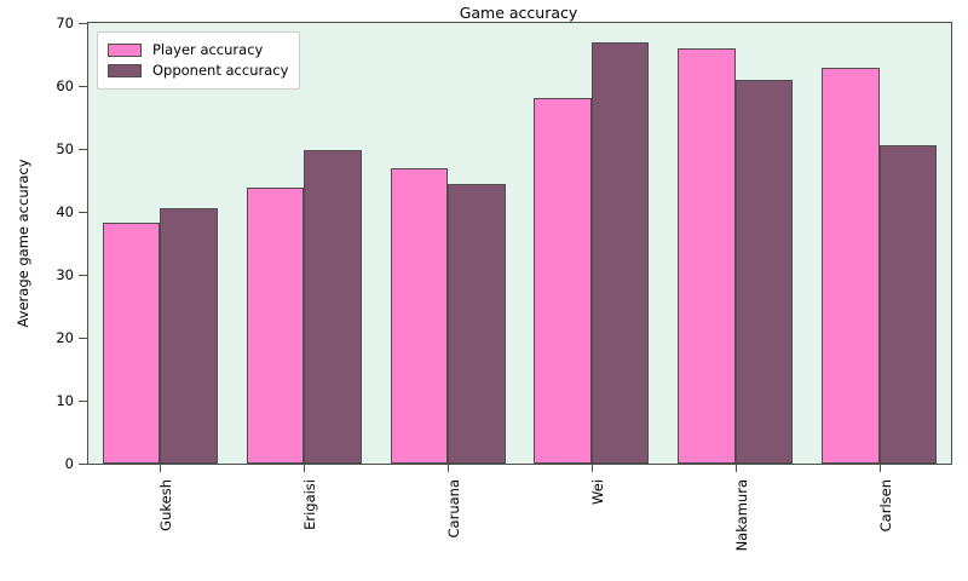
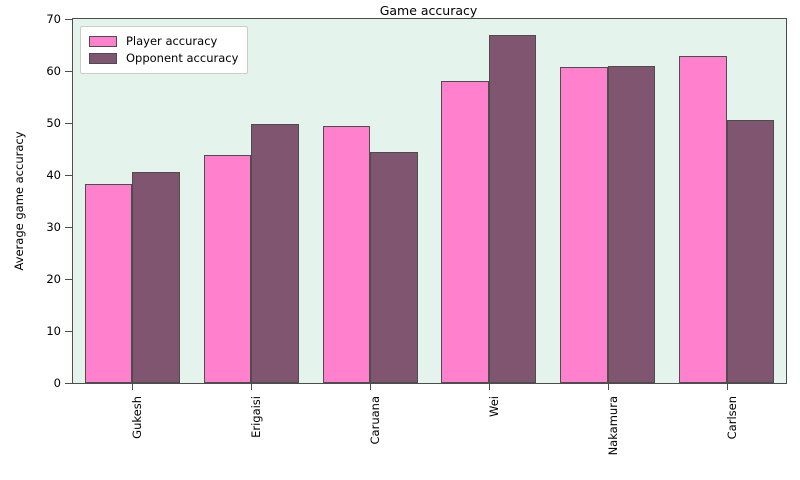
Player accuracy/Caruana: 47 -> 50
Player accuracy/Nakamura: 66 -> 61
